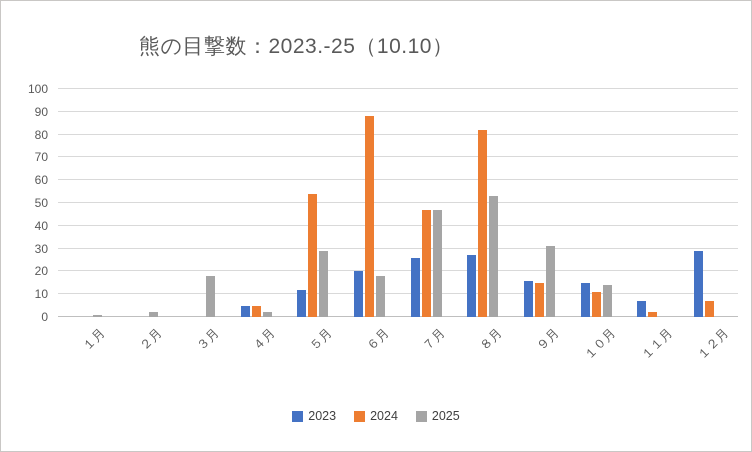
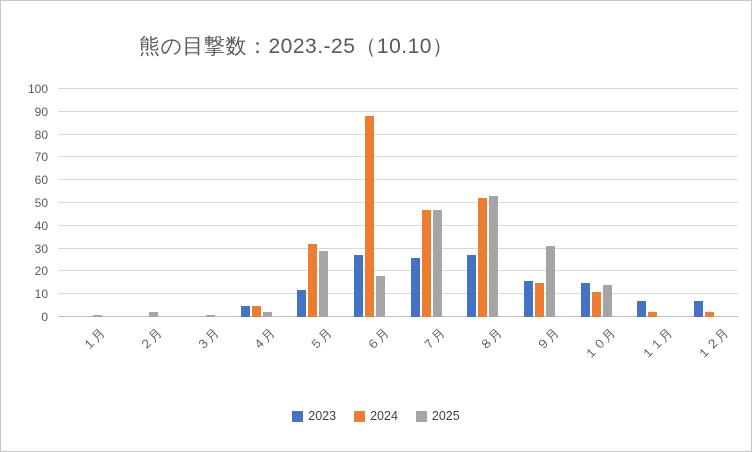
2025/３月: 18 -> 1
2024/５月: 54 -> 32
2023/６月: 20 -> 27
2024/８月: 82 -> 52
2023/１２月: 29 -> 7
2024/１２月: 7 -> 2
